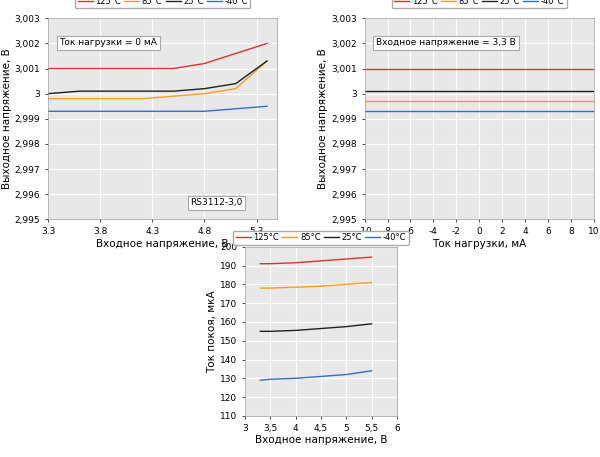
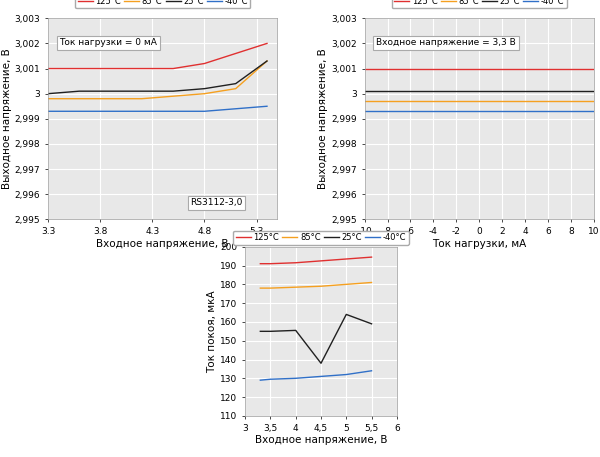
25°C/4,5: 156 -> 138
25°C/5: 158 -> 164
